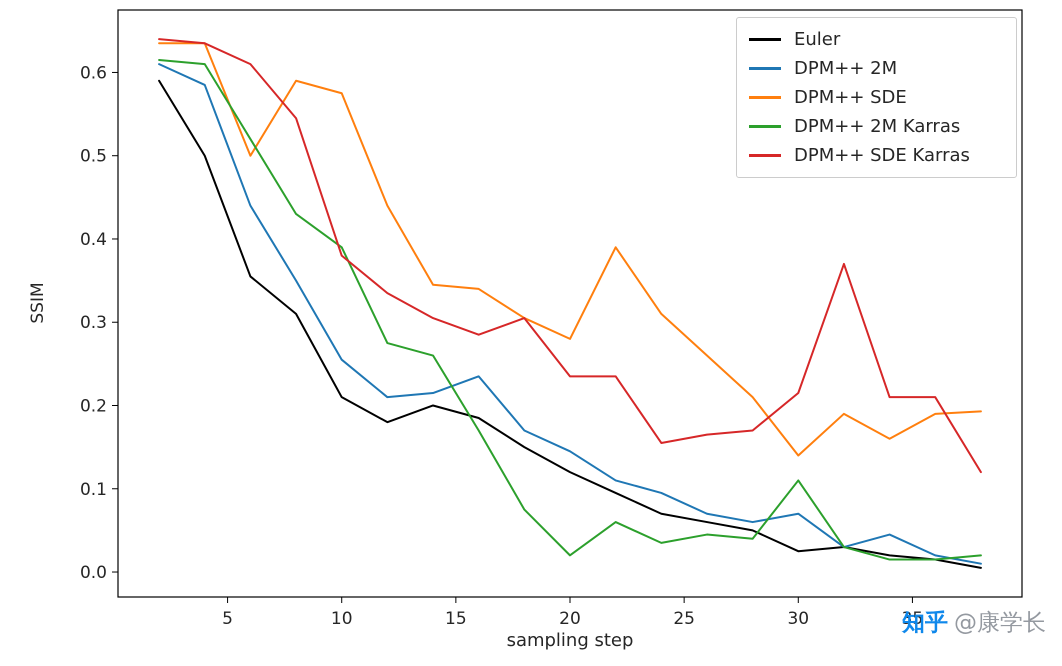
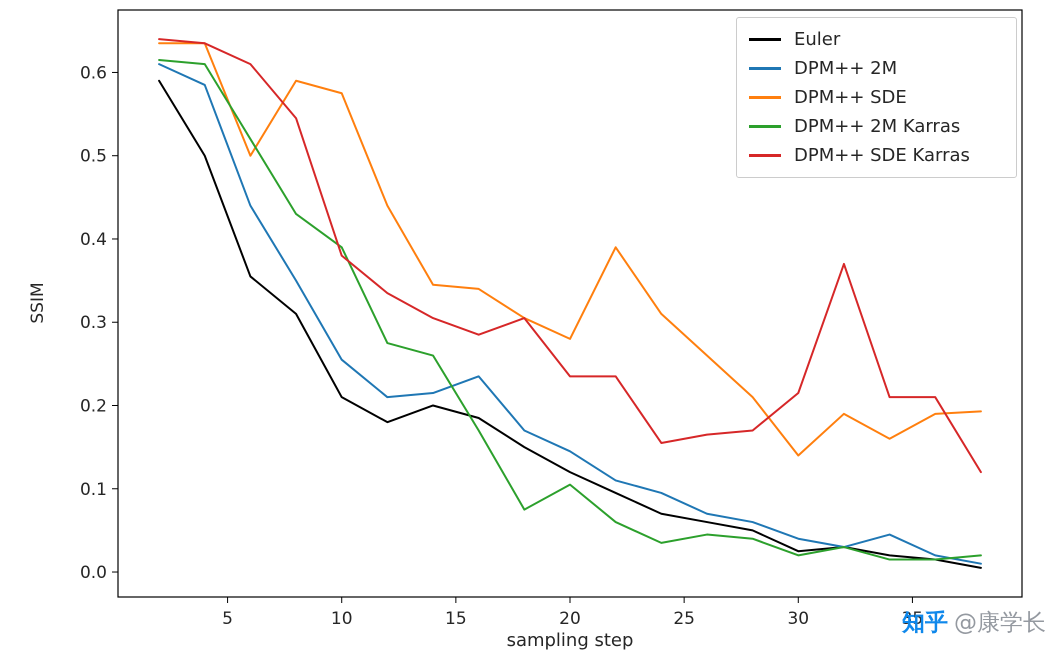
DPM++ 2M Karras/20: 0.02 -> 0.10
DPM++ 2M/30: 0.07 -> 0.04
DPM++ 2M Karras/30: 0.11 -> 0.02
